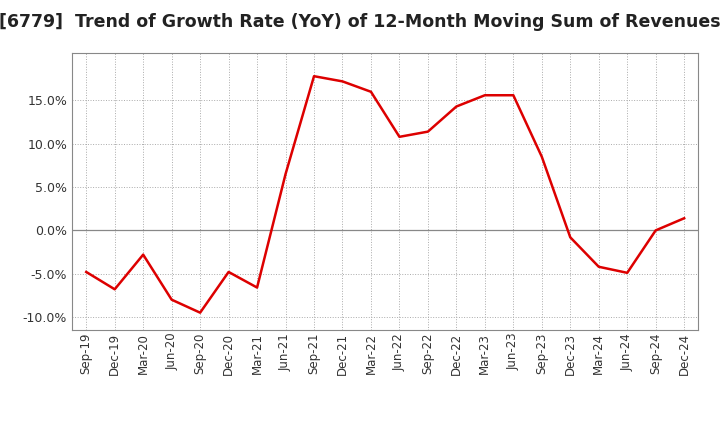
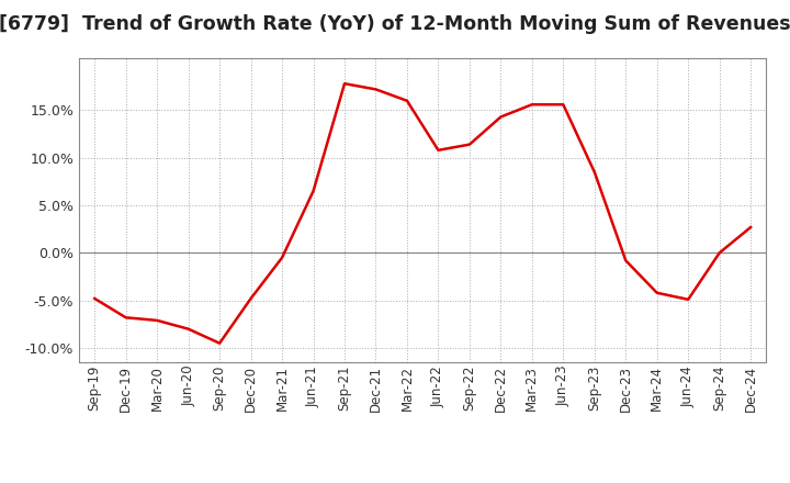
Mar-20: -2.8% -> -7.1%
Mar-21: -6.6% -> -0.5%
Dec-24: 1.4% -> 2.7%
